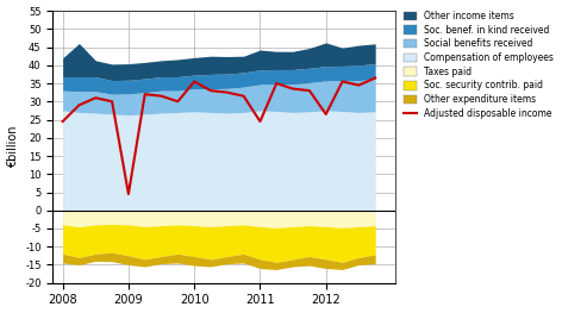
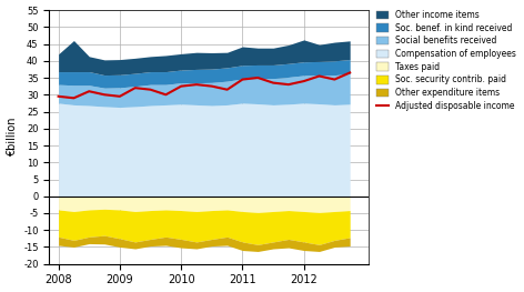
Adjusted disposable income/2008: 24.5 -> 29.5
Adjusted disposable income/2009: 4.5 -> 29.5
Adjusted disposable income/2010: 35.5 -> 32.5
Adjusted disposable income/2011: 24.5 -> 34.5
Adjusted disposable income/2012: 26.5 -> 34.0
